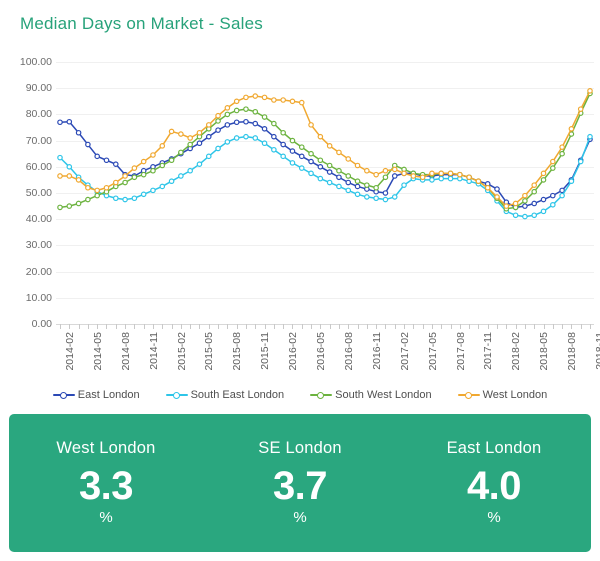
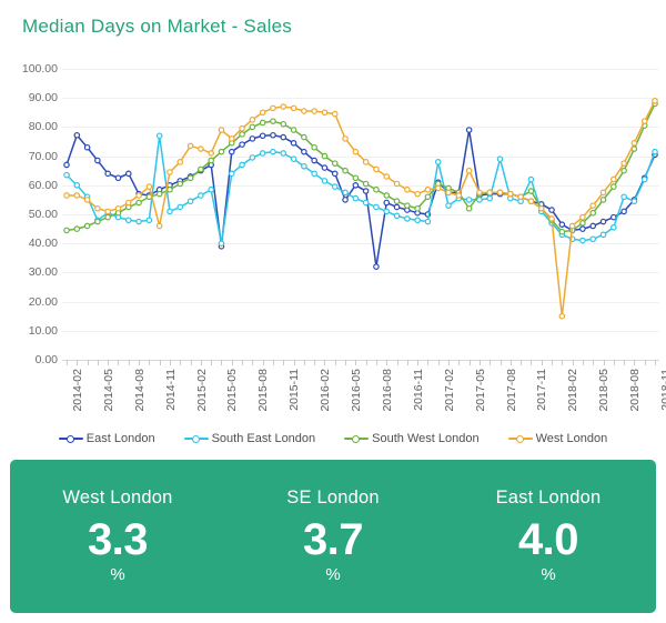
East London/2014-02: 77 -> 67
South East London/2014-05: 53 -> 48
East London/2014-08: 61 -> 64
South East London/2014-11: 50 -> 77
West London/2014-11: 62 -> 46
East London/2015-05: 69 -> 39
South East London/2015-05: 61 -> 40
West London/2015-05: 73 -> 79
East London/2016-05: 62 -> 55
East London/2016-08: 56 -> 32
East London/2017-02: 56 -> 61
South East London/2017-02: 48 -> 68
East London/2017-05: 56 -> 79
South West London/2017-05: 57 -> 52
West London/2017-05: 56 -> 65
South East London/2017-08: 56 -> 69
South East London/2017-11: 54 -> 62
South West London/2017-11: 54 -> 58
West London/2018-02: 45 -> 15
South East London/2018-08: 49 -> 56
